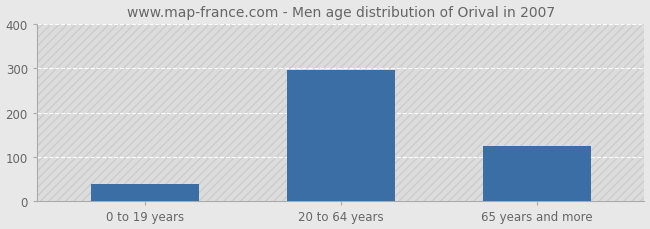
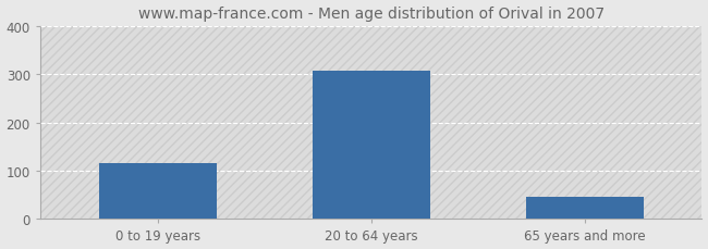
0 to 19 years: 40 -> 115
20 to 64 years: 295 -> 308
65 years and more: 125 -> 47
